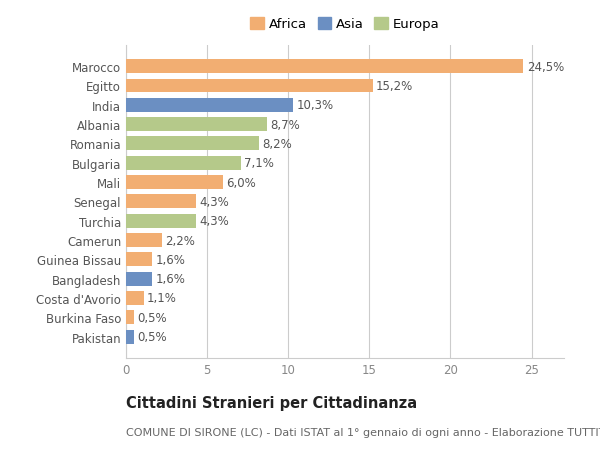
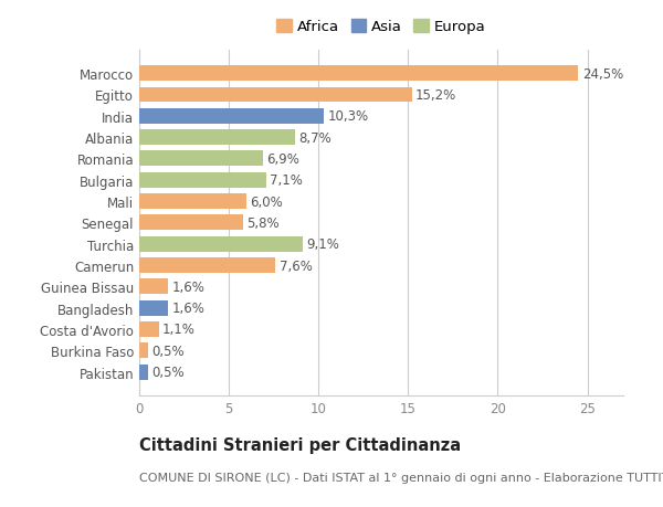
Romania: 8,2% -> 6,9%
Senegal: 4,3% -> 5,8%
Turchia: 4,3% -> 9,1%
Camerun: 2,2% -> 7,6%
